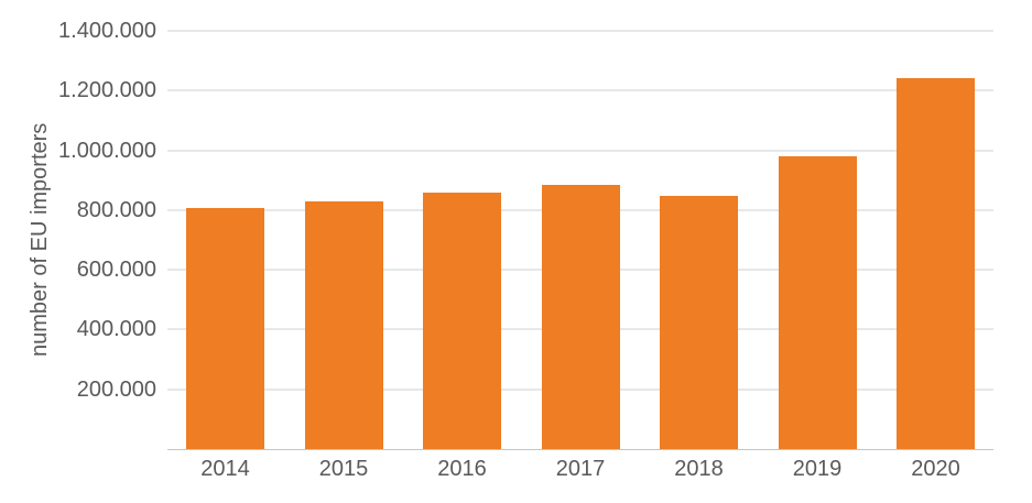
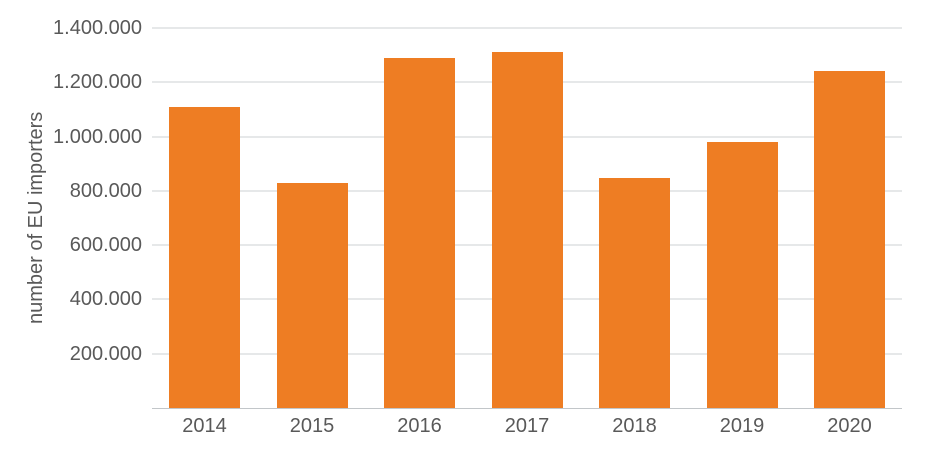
2014: 810000 -> 1110000
2016: 860000 -> 1290000
2017: 880000 -> 1310000
